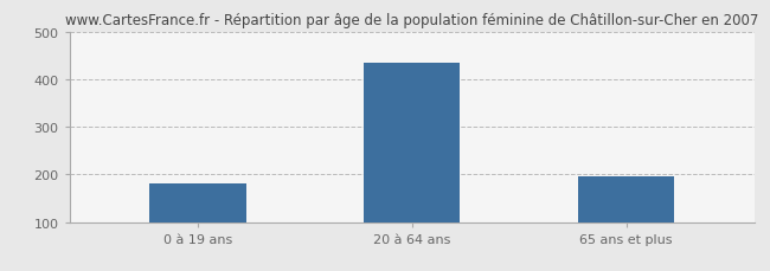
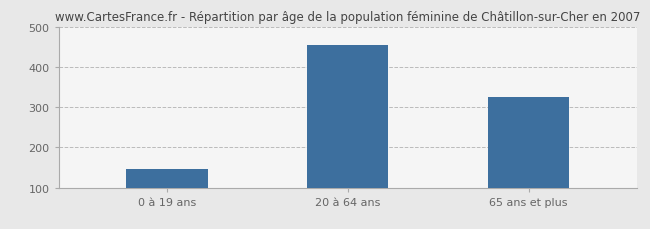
0 à 19 ans: 180 -> 145
20 à 64 ans: 435 -> 455
65 ans et plus: 195 -> 325
